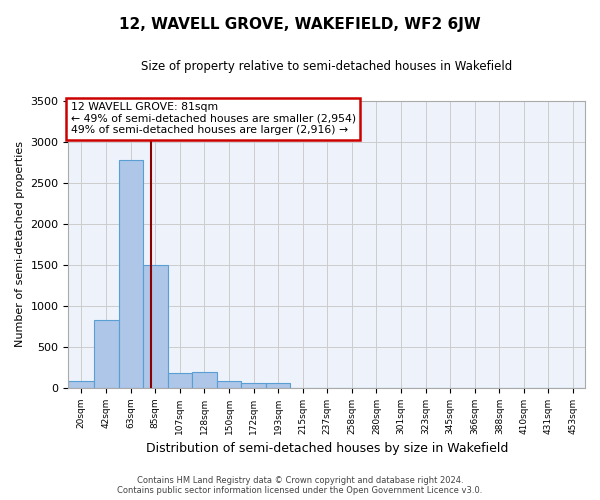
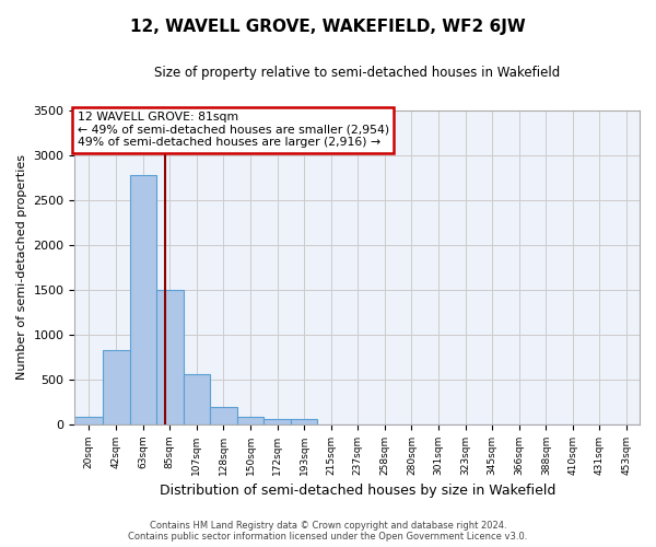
107sqm: 180 -> 550
